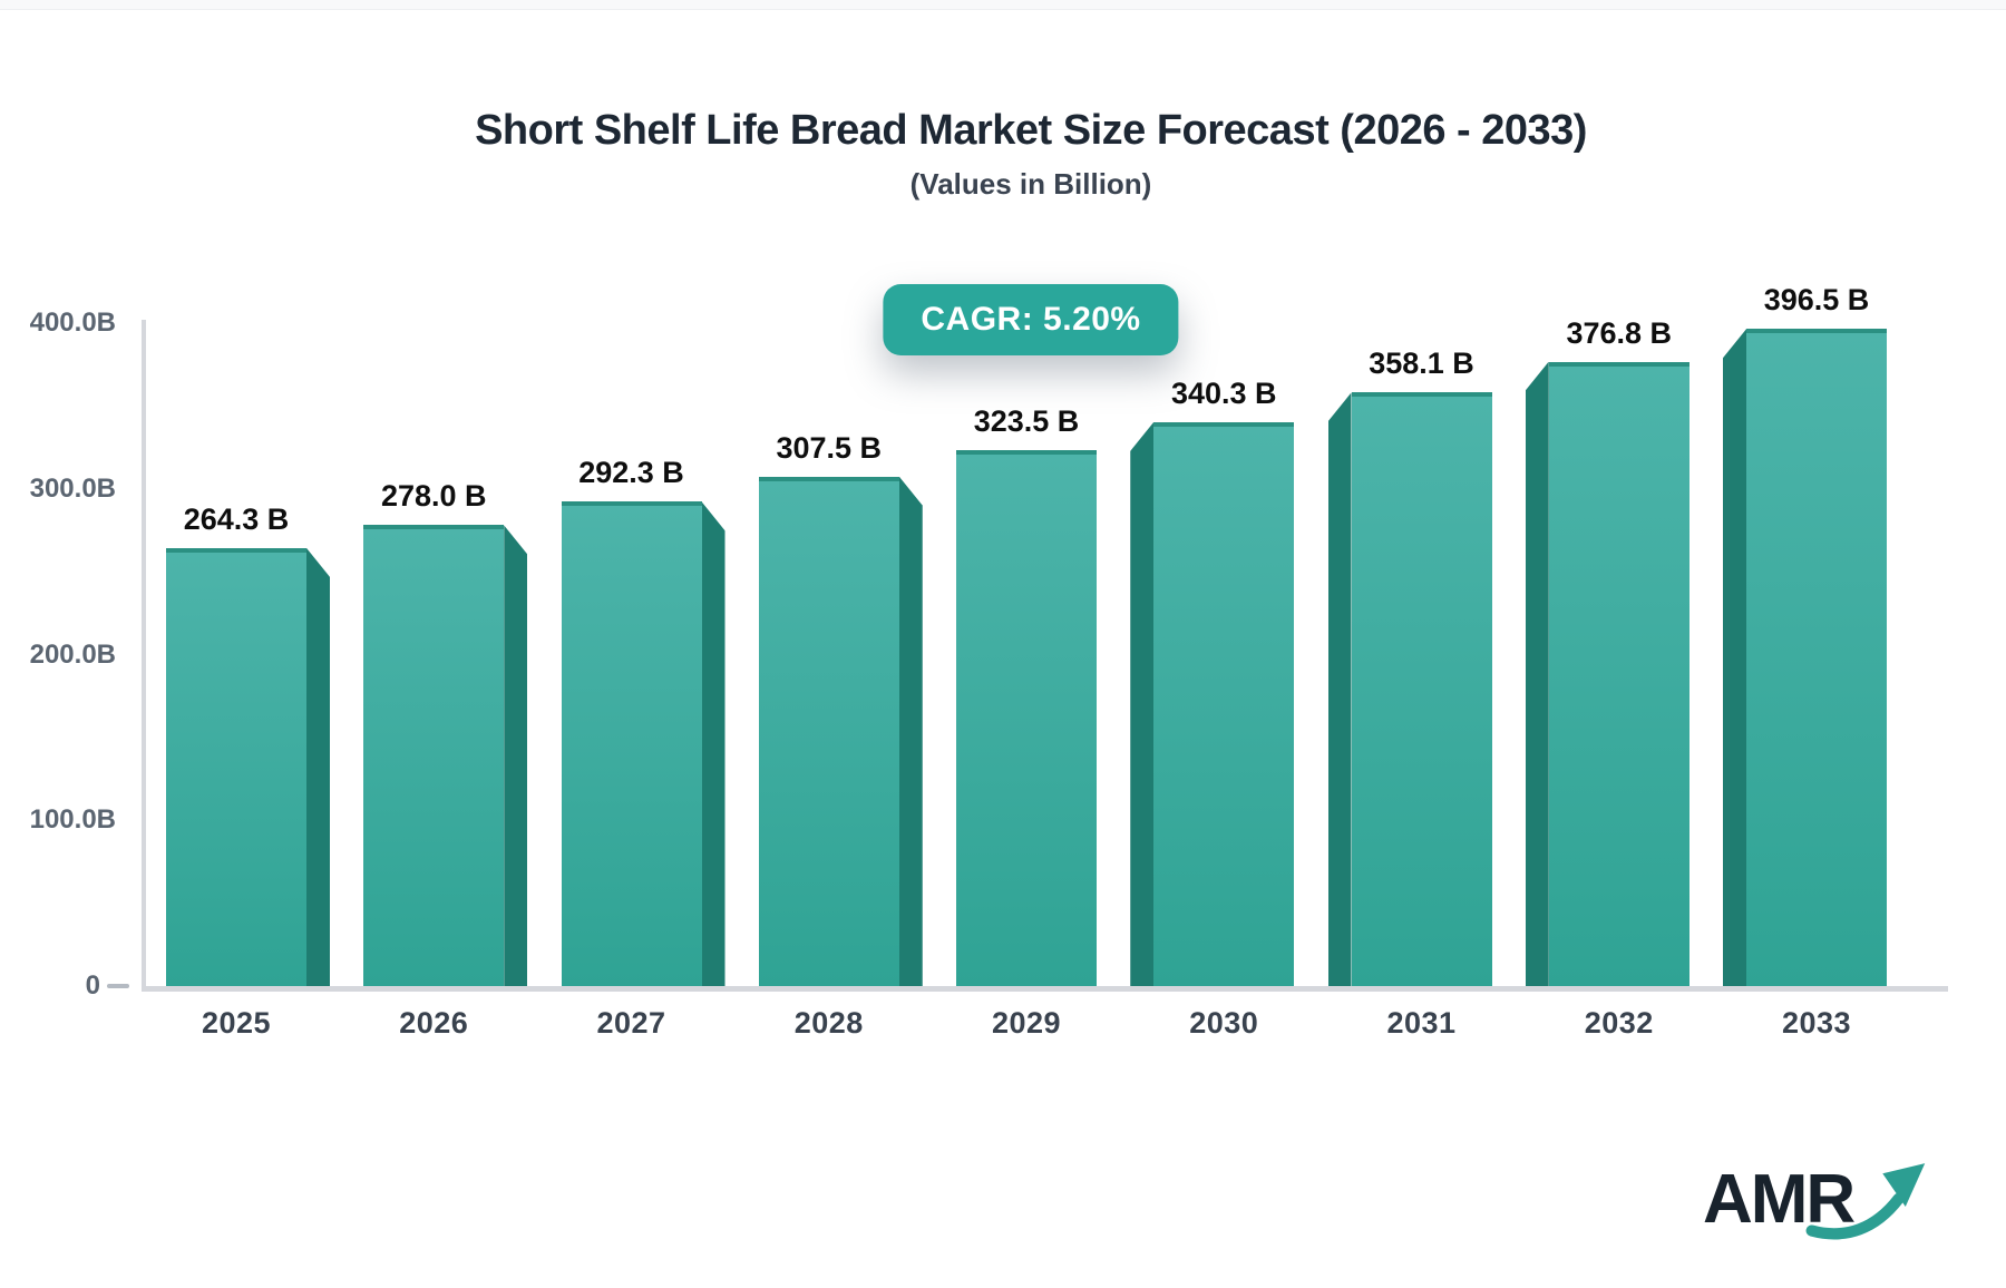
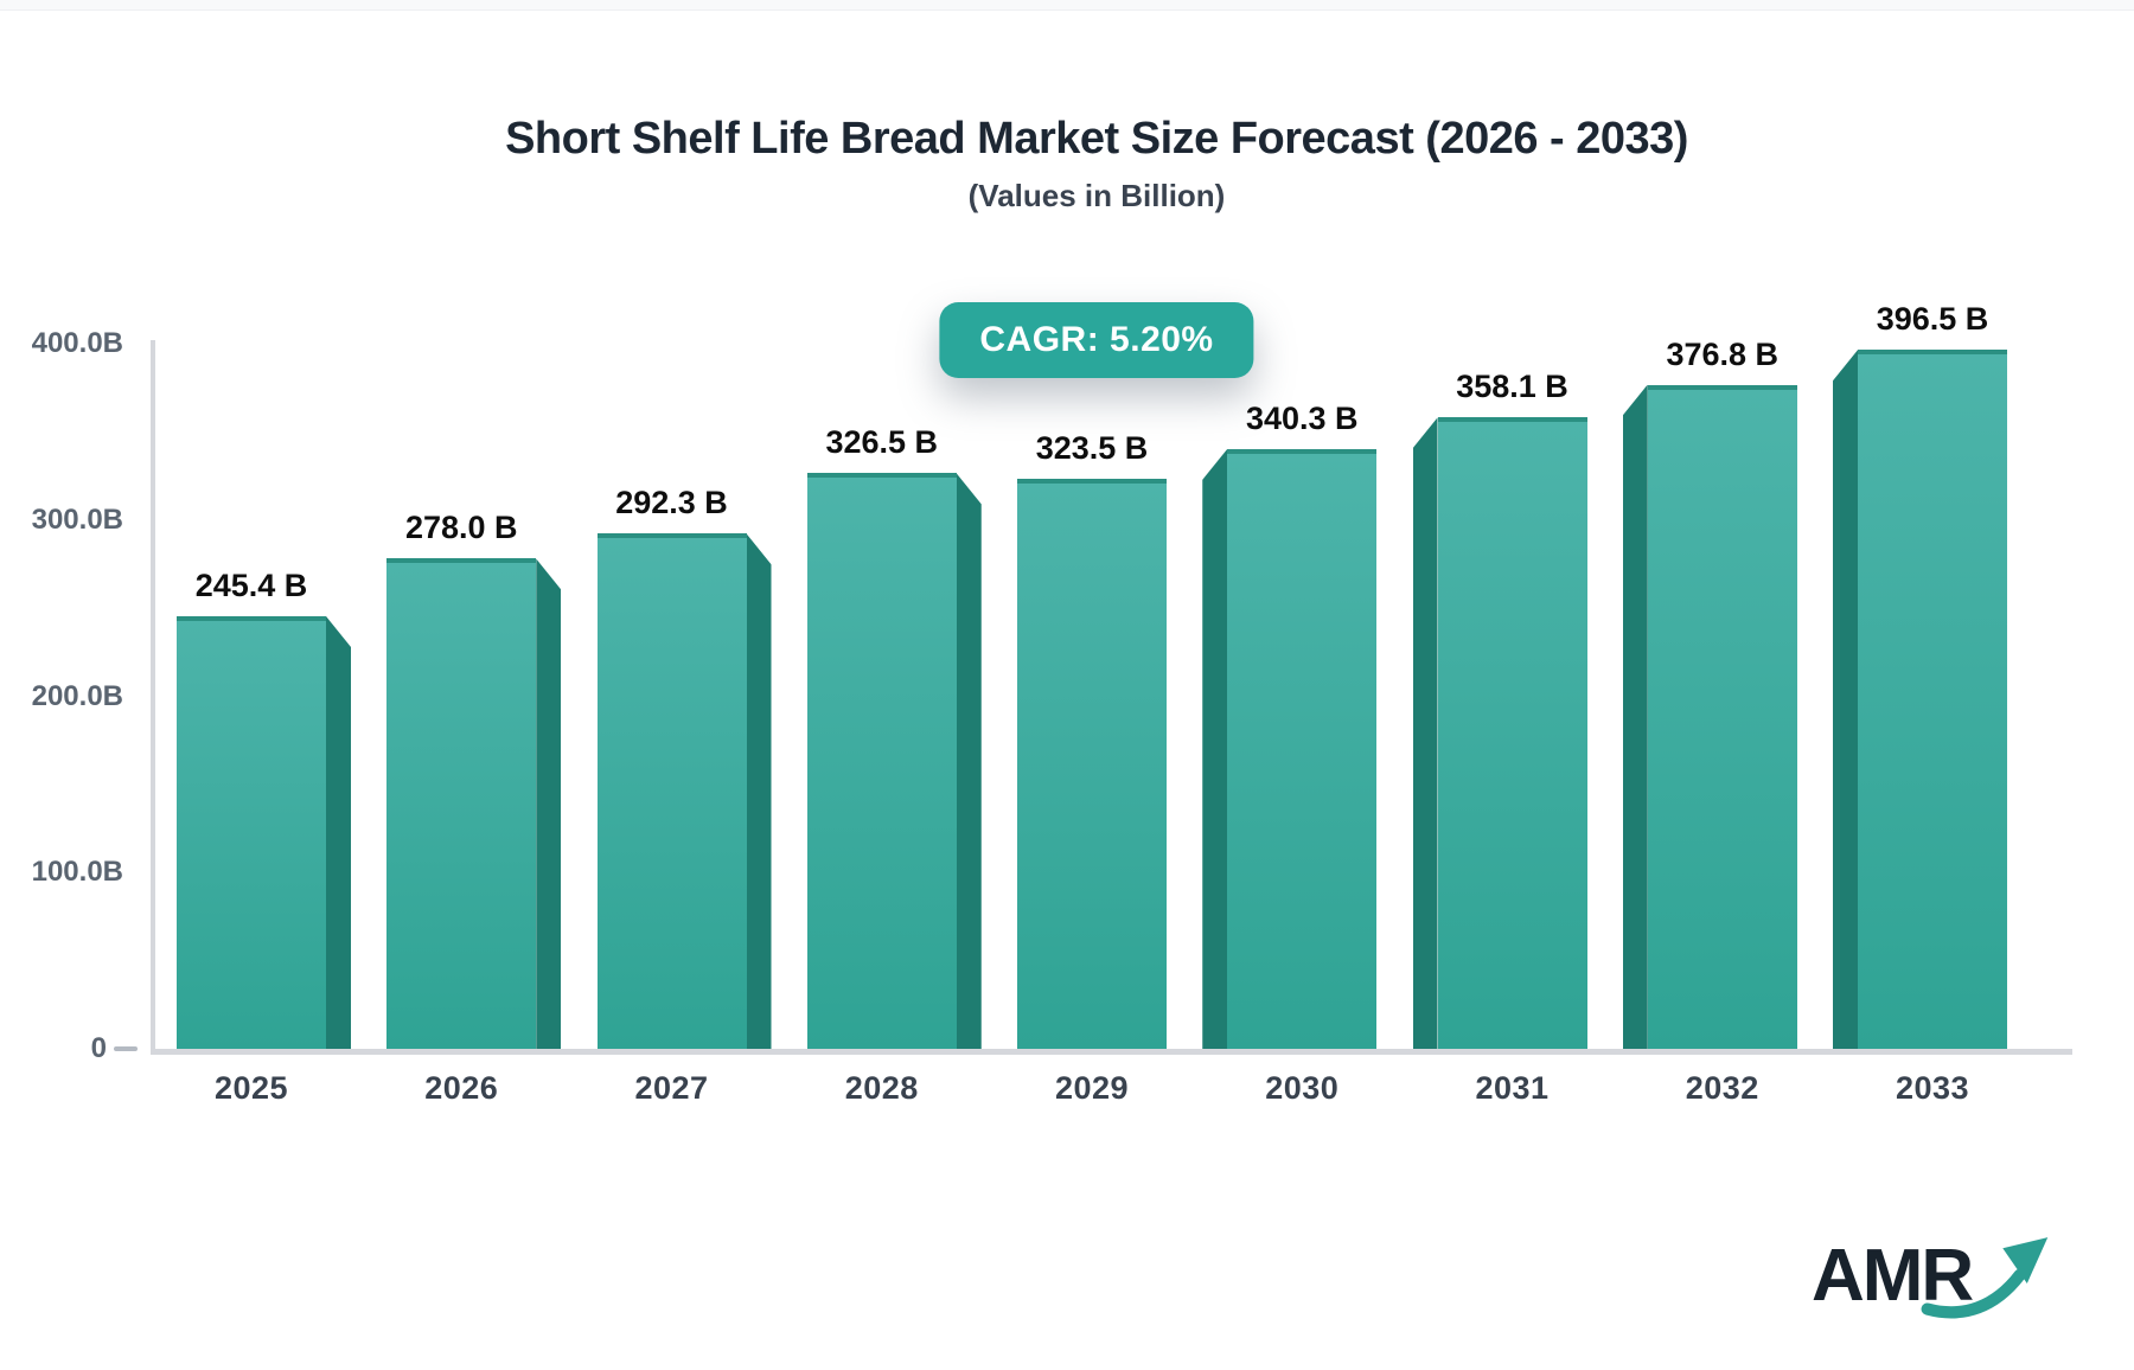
2025: 264.3 -> 245.4
2028: 307.5 -> 326.5
